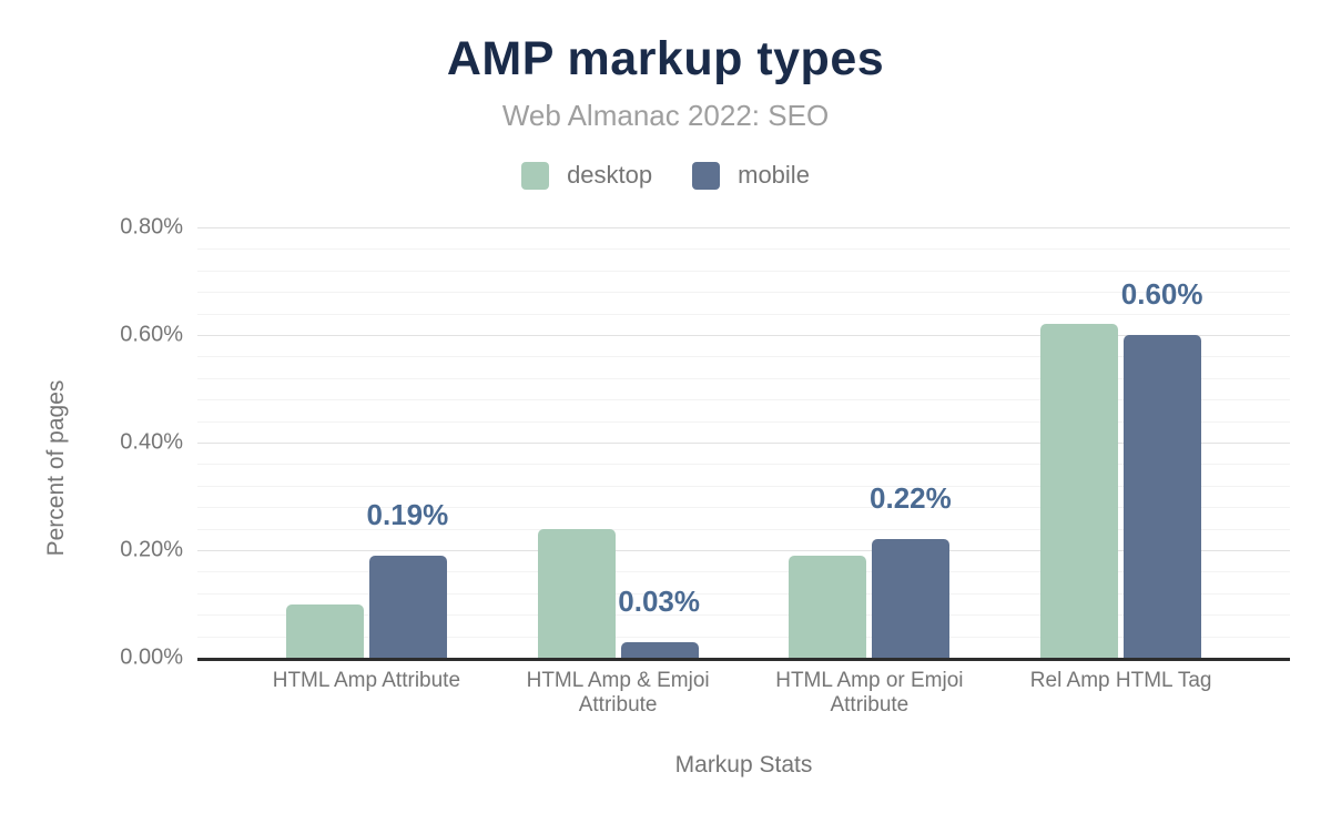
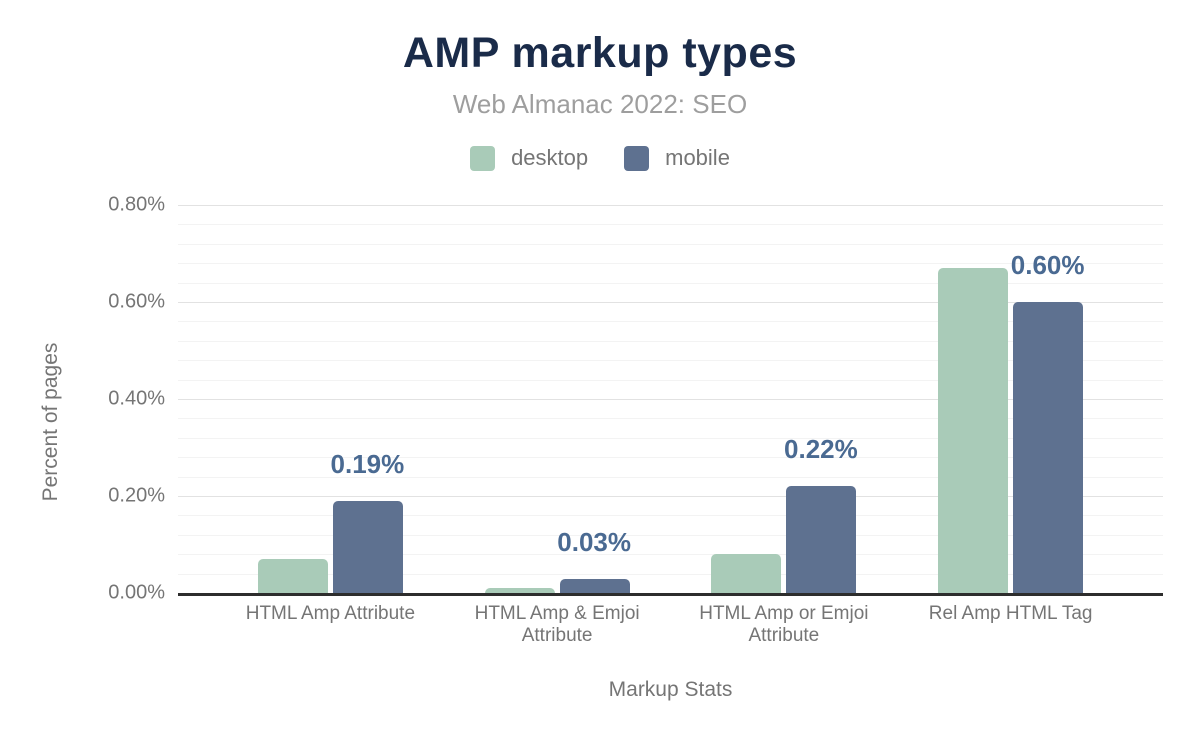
desktop/HTML Amp Attribute: 0.10% -> 0.07%
desktop/HTML Amp & Emjoi Attribute: 0.24% -> 0.01%
desktop/HTML Amp or Emjoi Attribute: 0.19% -> 0.08%
desktop/Rel Amp HTML Tag: 0.62% -> 0.67%
